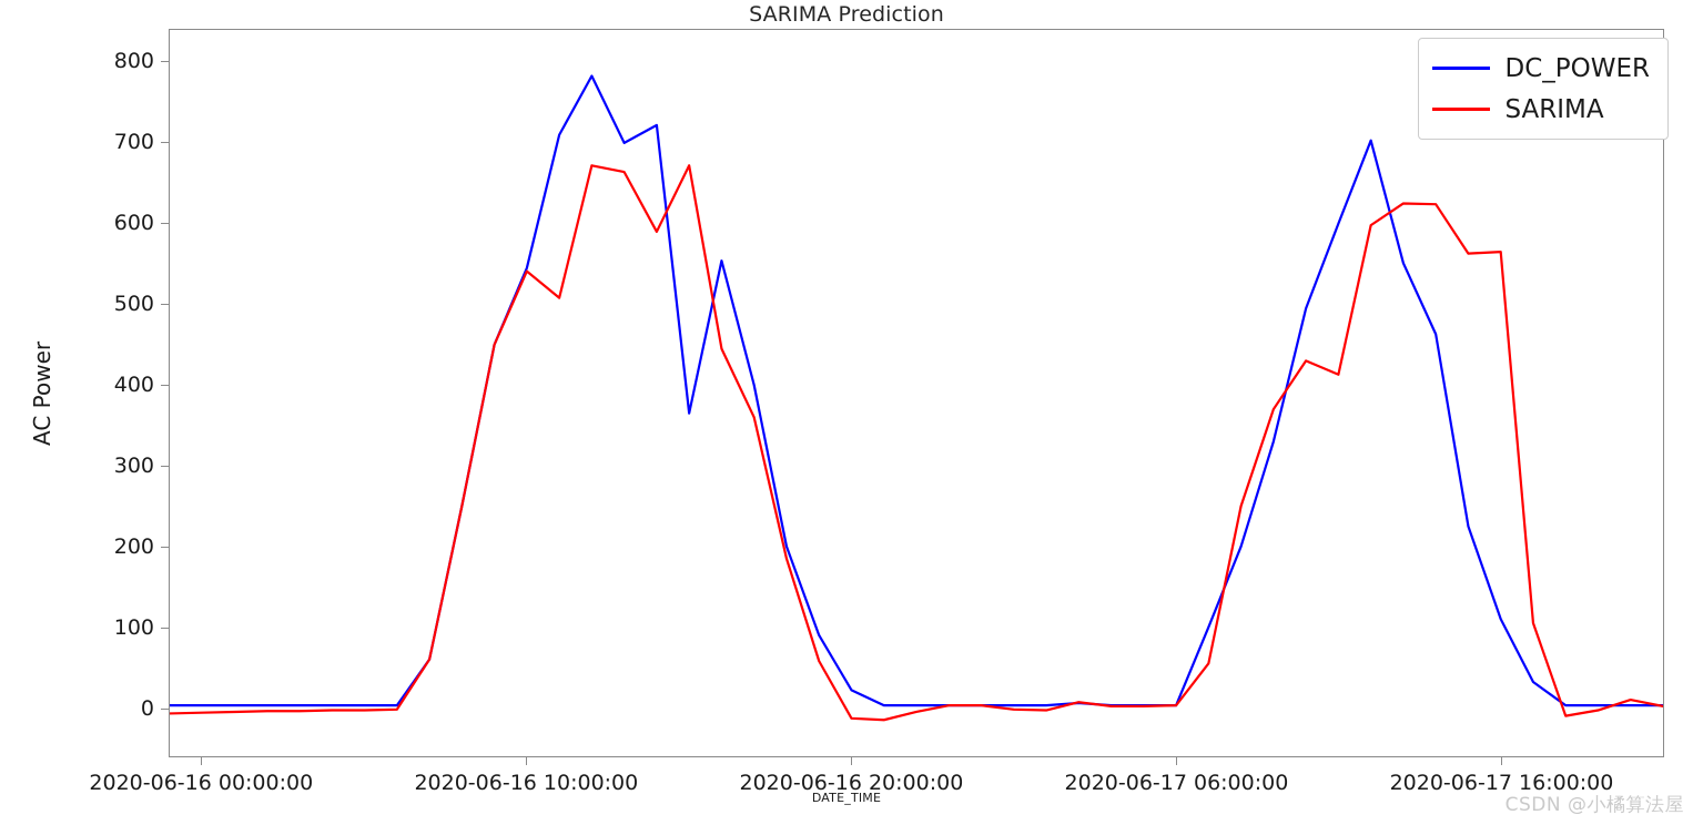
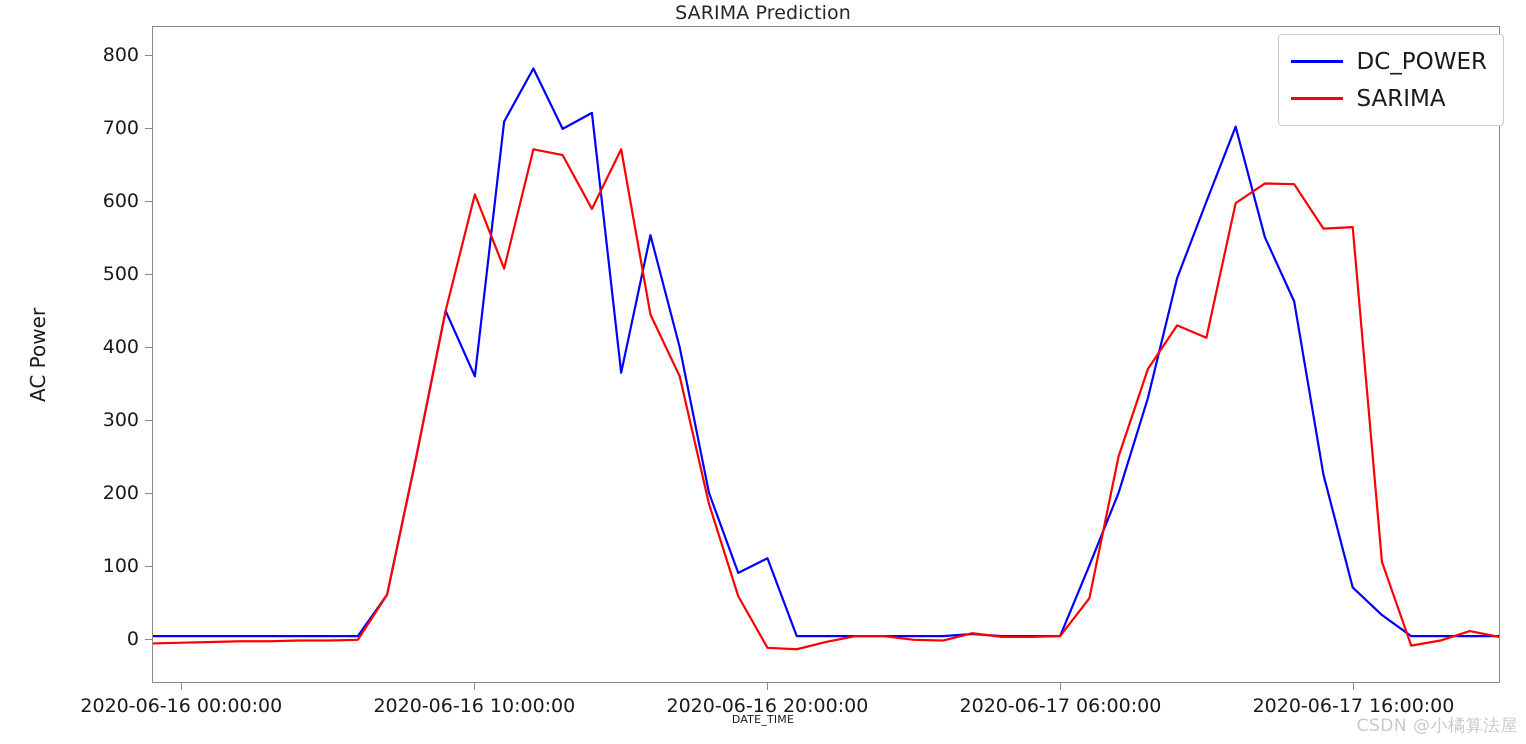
DC_POWER/2020-06-16 10:00:00: 540 -> 360
SARIMA/2020-06-16 10:00:00: 540 -> 610
DC_POWER/2020-06-16 20:00:00: 20 -> 110
DC_POWER/2020-06-17 16:00:00: 110 -> 70
